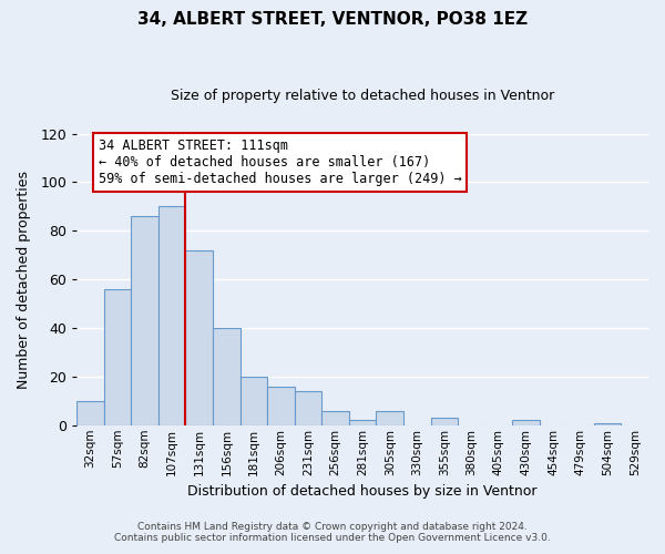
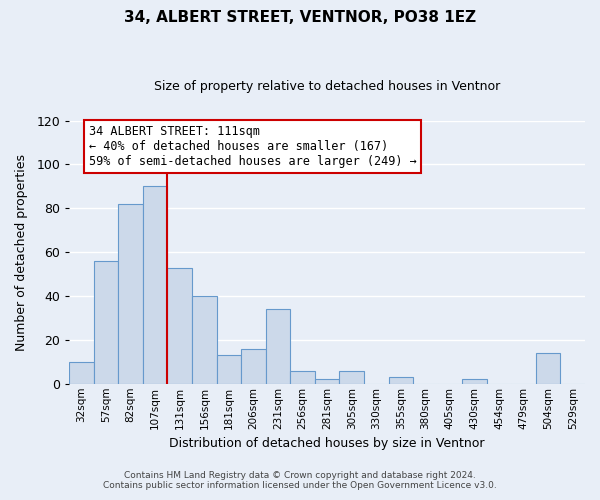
82sqm: 86 -> 82
131sqm: 72 -> 53
181sqm: 20 -> 13
231sqm: 14 -> 34
504sqm: 1 -> 14
